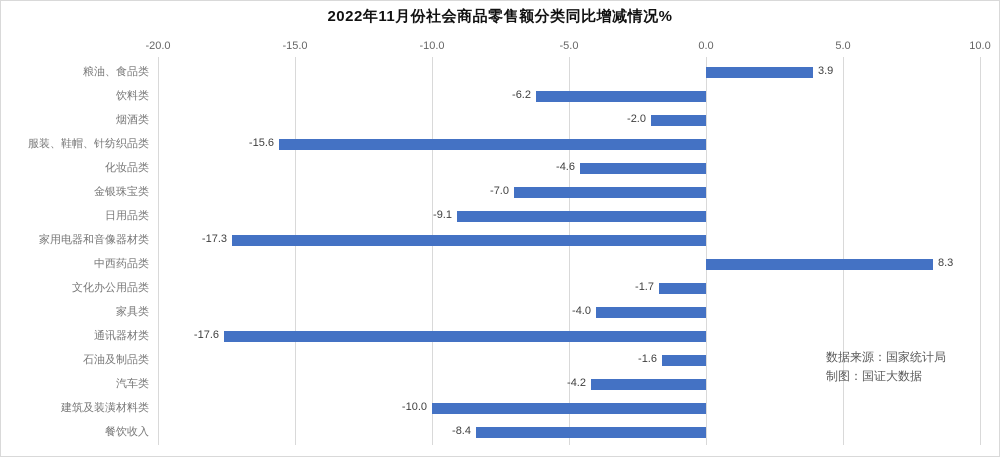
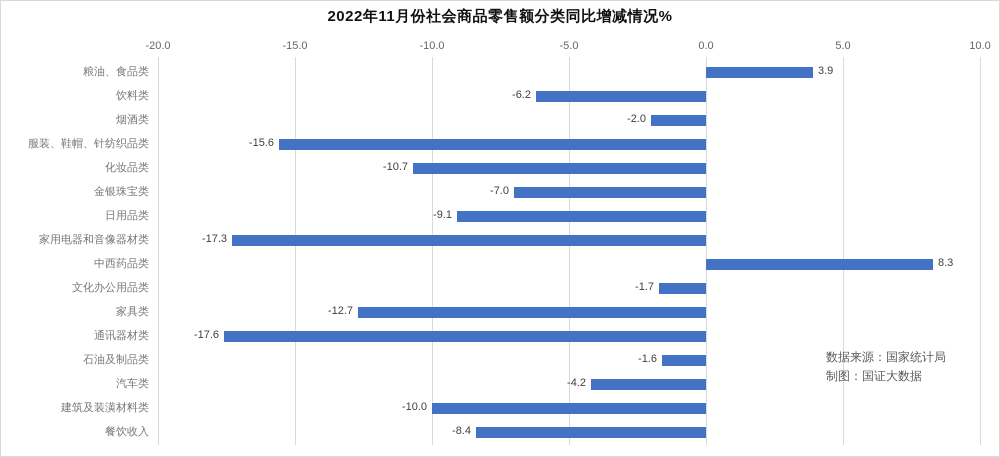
化妆品类: -4.6 -> -10.7
家具类: -4.0 -> -12.7
